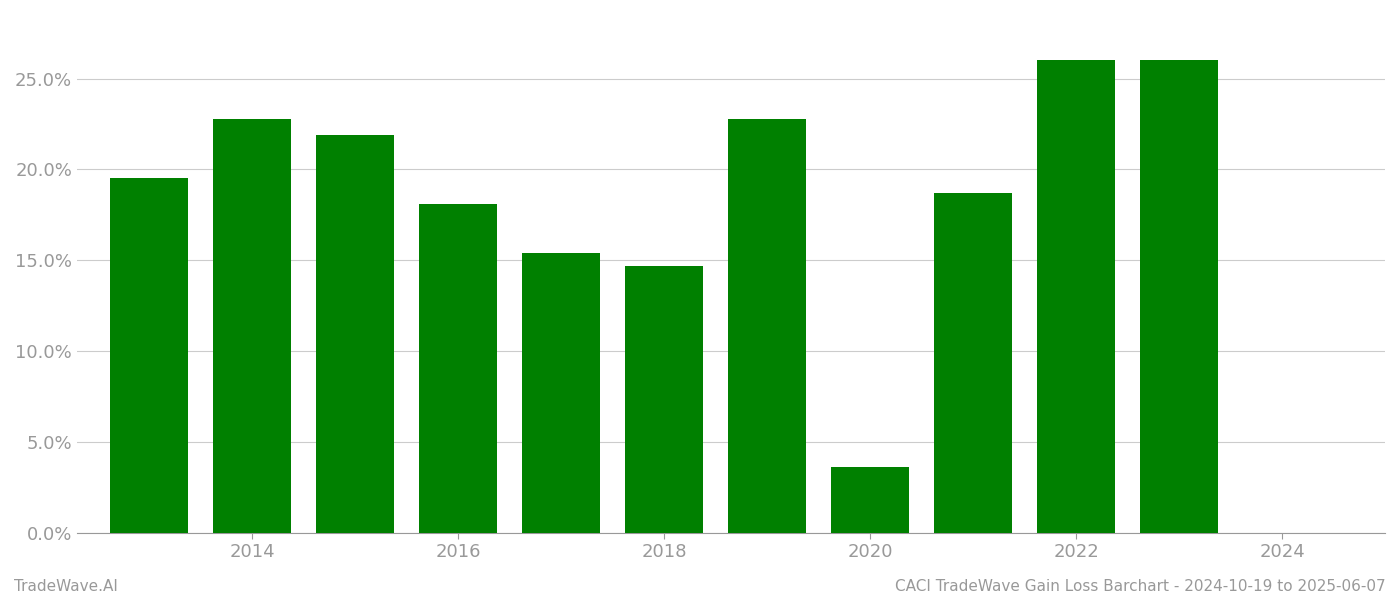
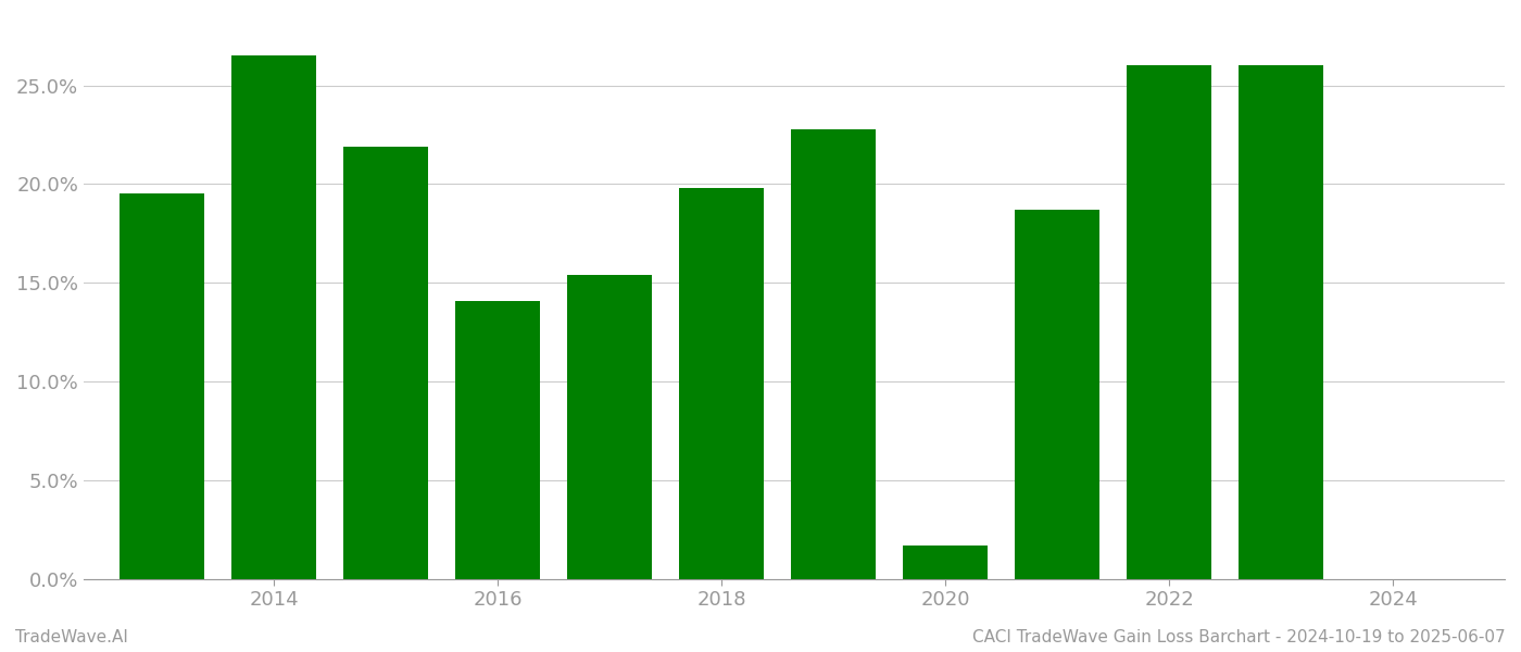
2014: 22.8% -> 26.5%
2016: 18.1% -> 14.1%
2018: 14.7% -> 19.8%
2020: 3.6% -> 1.7%
